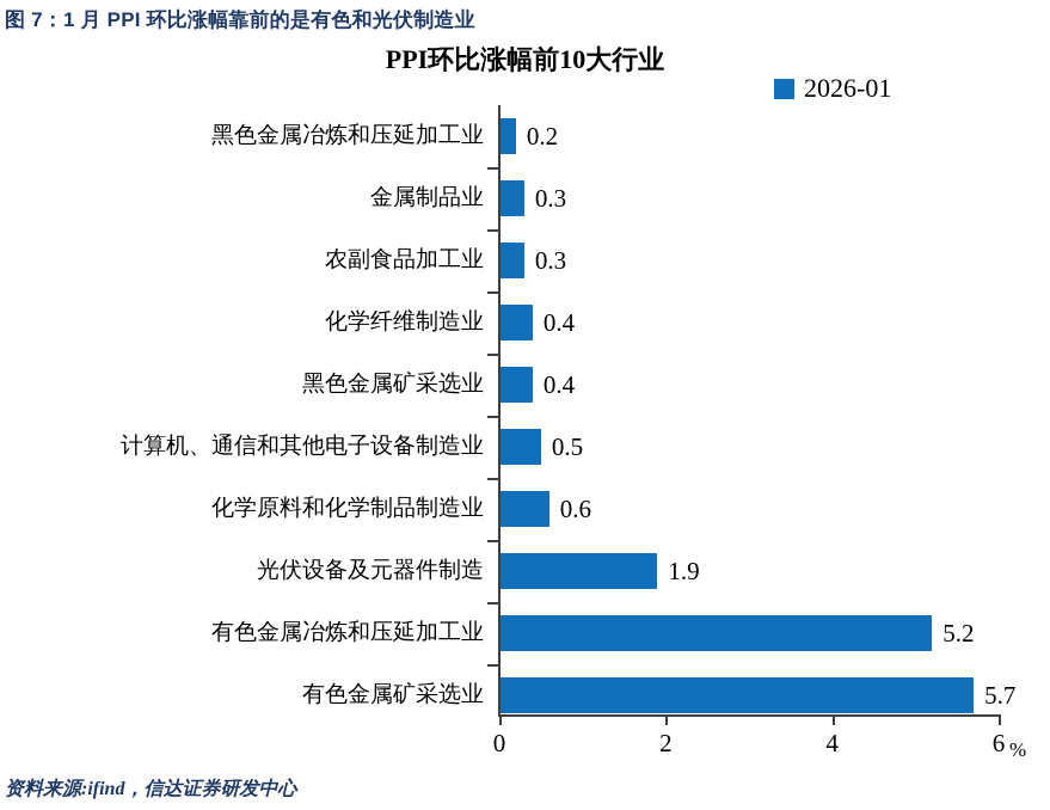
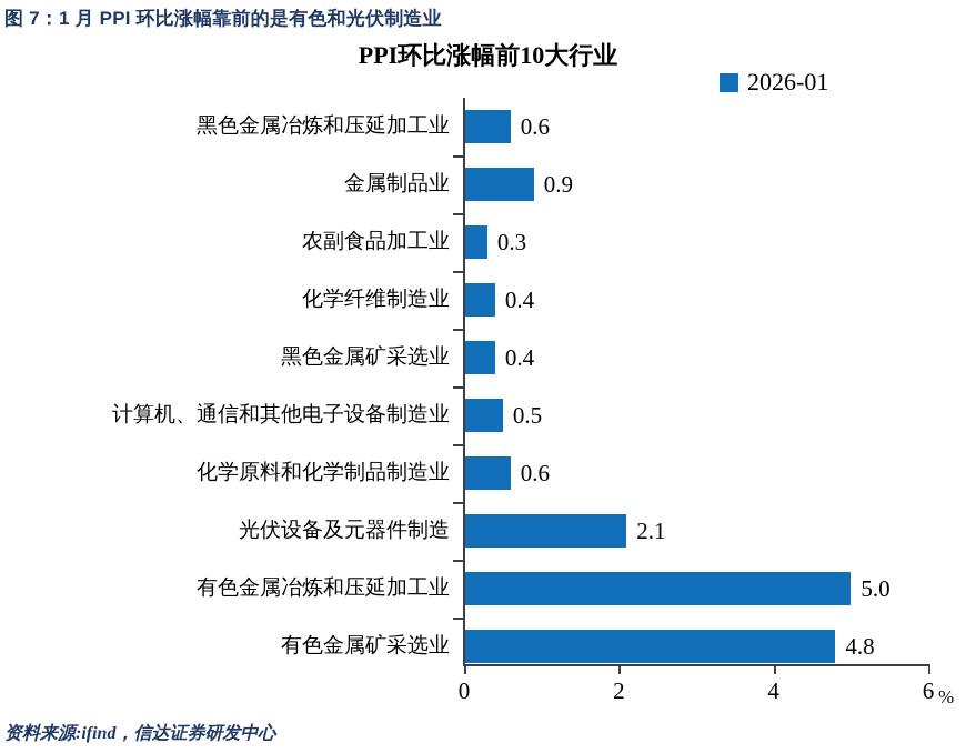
黑色金属冶炼和压延加工业: 0.2 -> 0.6
金属制品业: 0.3 -> 0.9
光伏设备及元器件制造: 1.9 -> 2.1
有色金属冶炼和压延加工业: 5.2 -> 5.0
有色金属矿采选业: 5.7 -> 4.8
